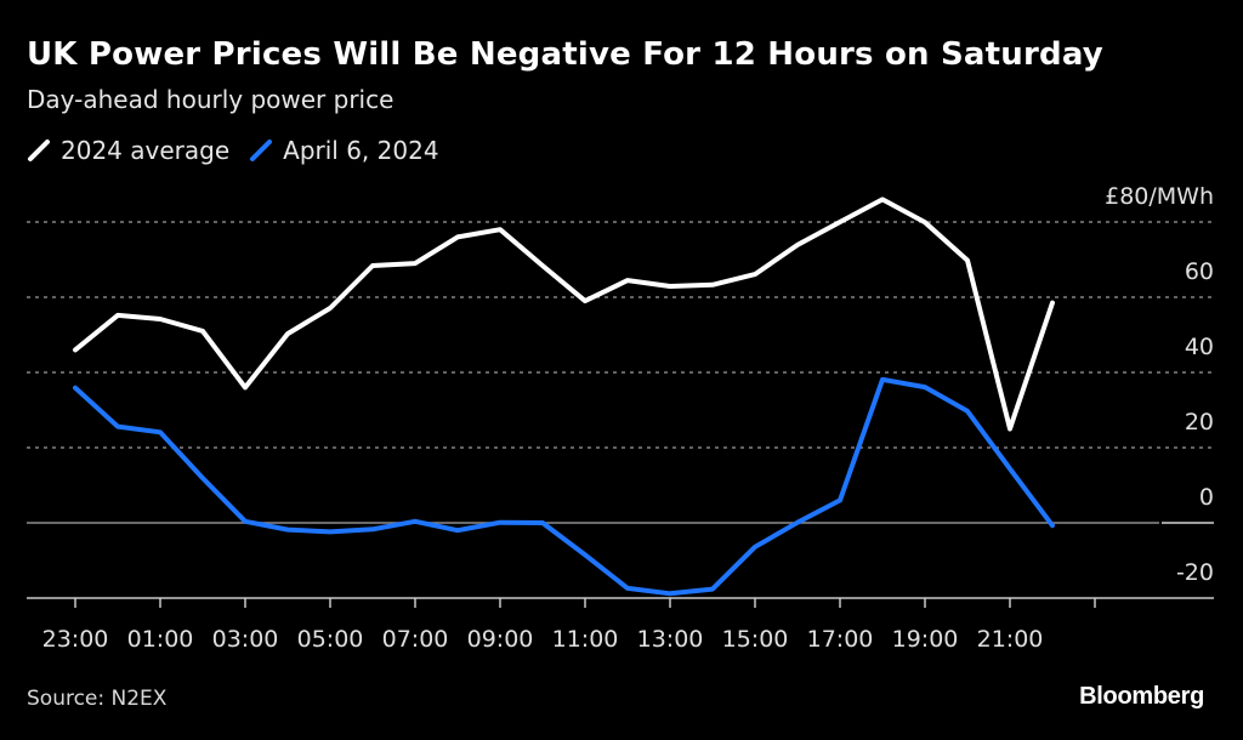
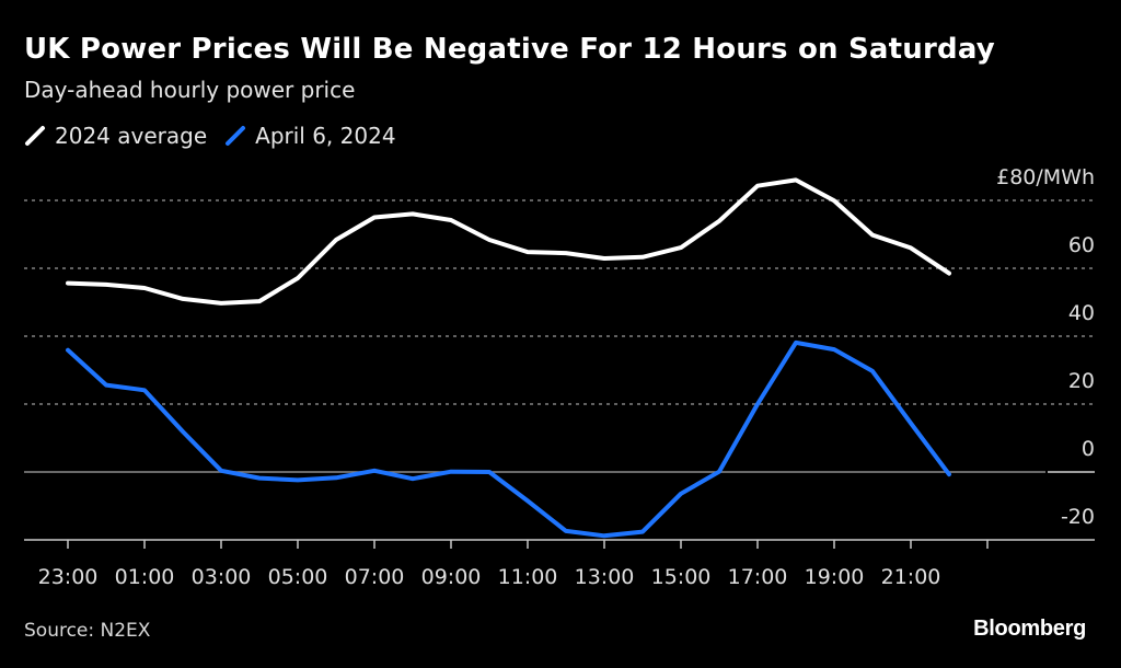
2024 average/23:00: 46 -> 56
2024 average/03:00: 36 -> 50
2024 average/07:00: 69 -> 75
2024 average/09:00: 78 -> 74
2024 average/11:00: 59 -> 65
2024 average/17:00: 80 -> 84
April 6, 2024/17:00: 6 -> 20
2024 average/21:00: 25 -> 66
